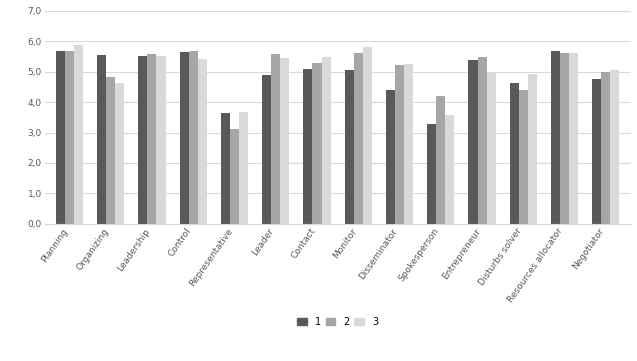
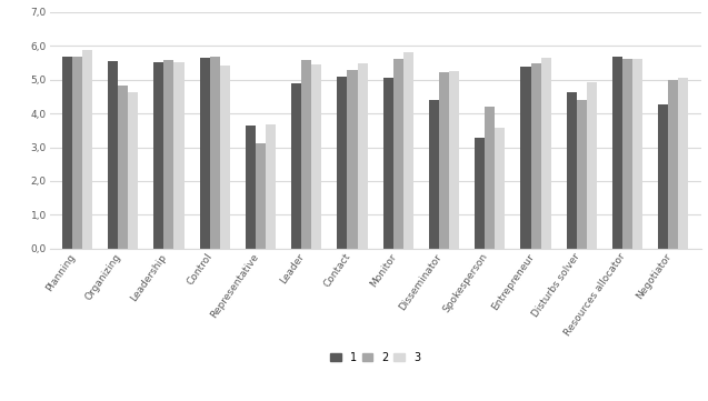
3/Entrepreneur: 5,00 -> 5,65
1/Negotiator: 4,75 -> 4,28
